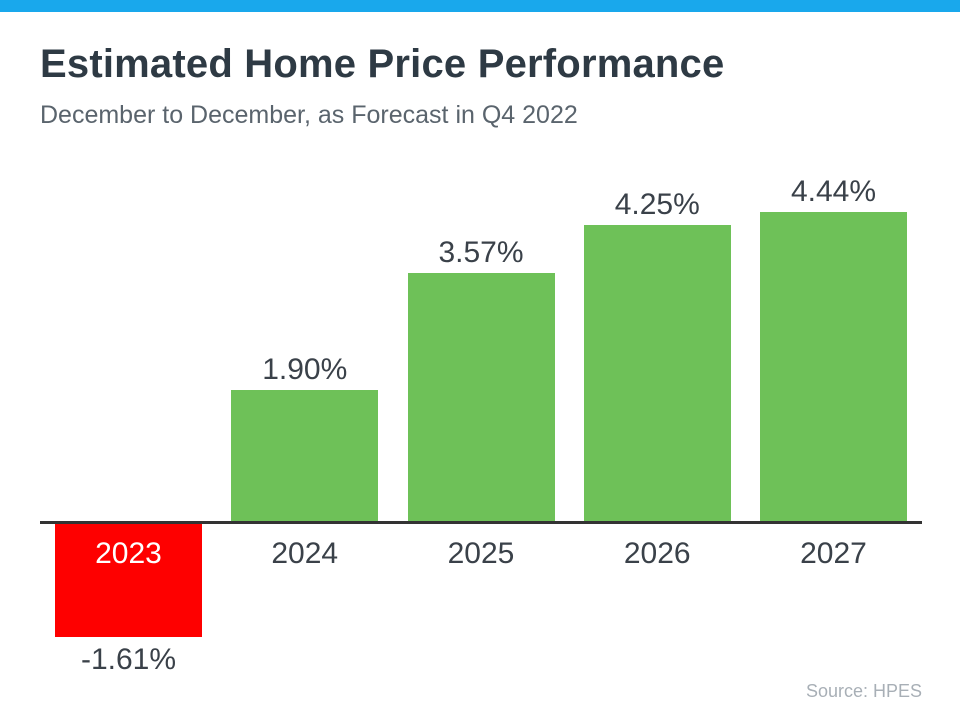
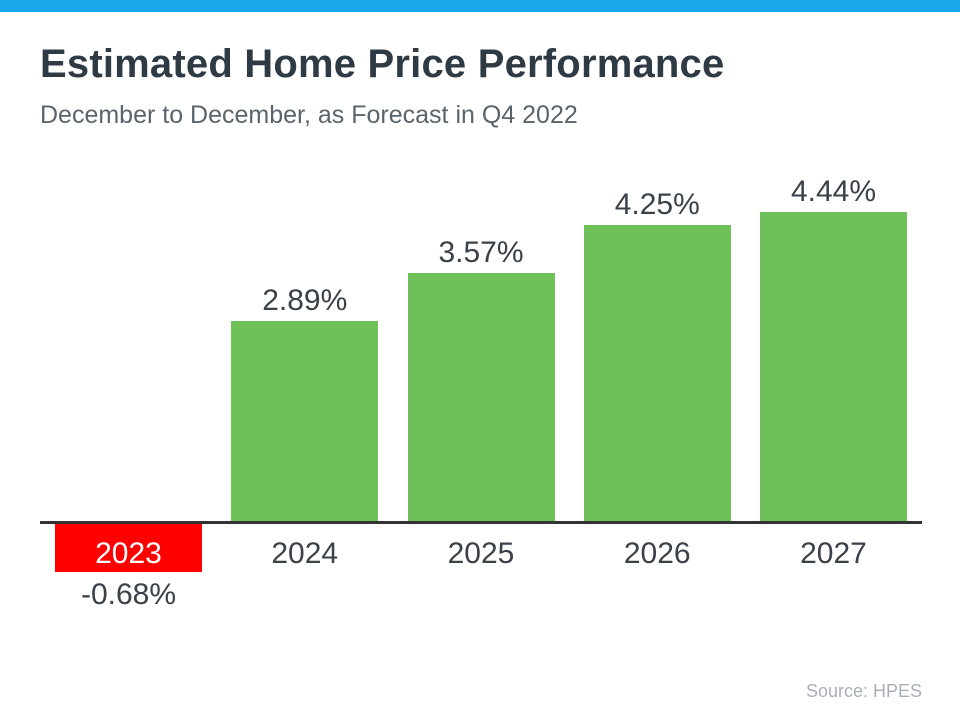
2023: -1.61% -> -0.68%
2024: 1.90% -> 2.89%
